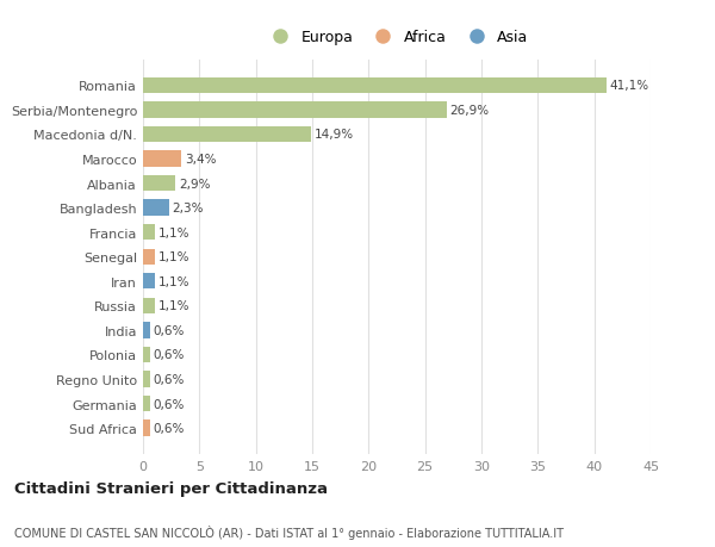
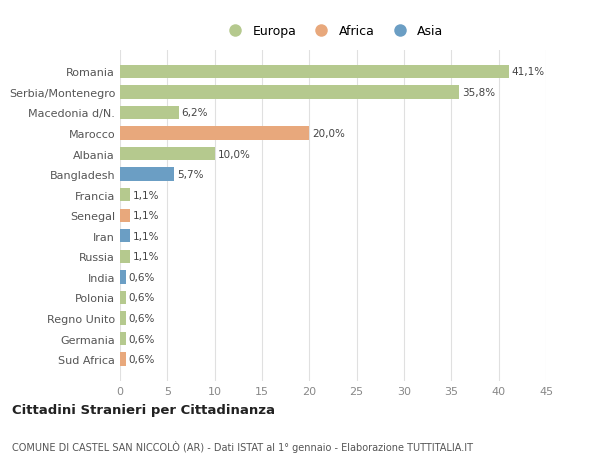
Serbia/Montenegro: 26,9% -> 35,8%
Macedonia d/N.: 14,9% -> 6,2%
Marocco: 3,4% -> 20,0%
Albania: 2,9% -> 10,0%
Bangladesh: 2,3% -> 5,7%
